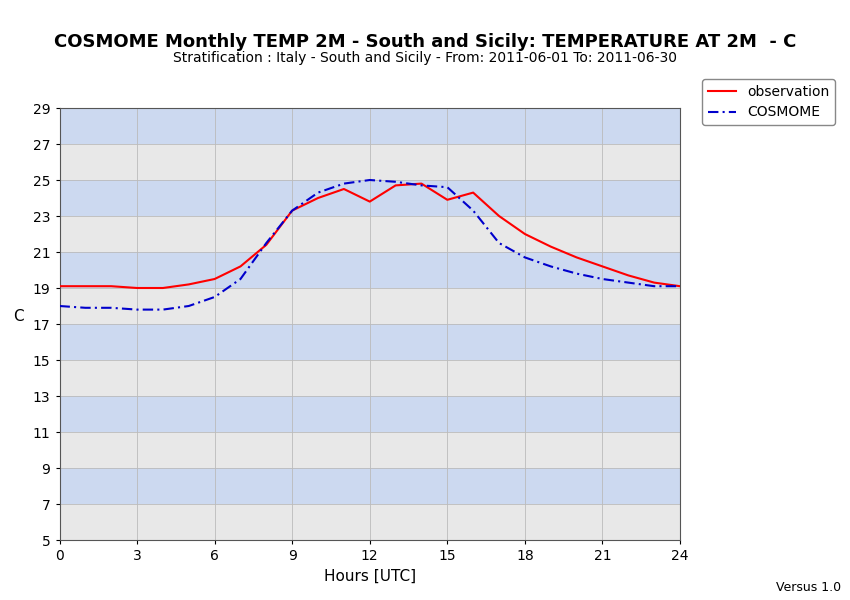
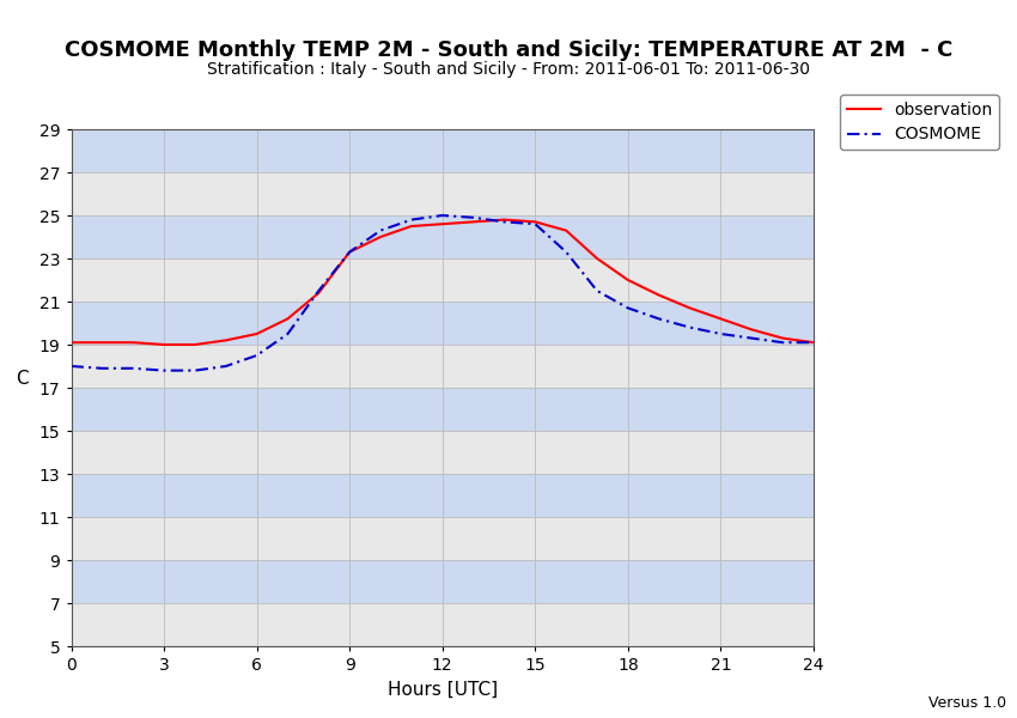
observation/12: 23.8 -> 24.6
observation/15: 23.9 -> 24.7
